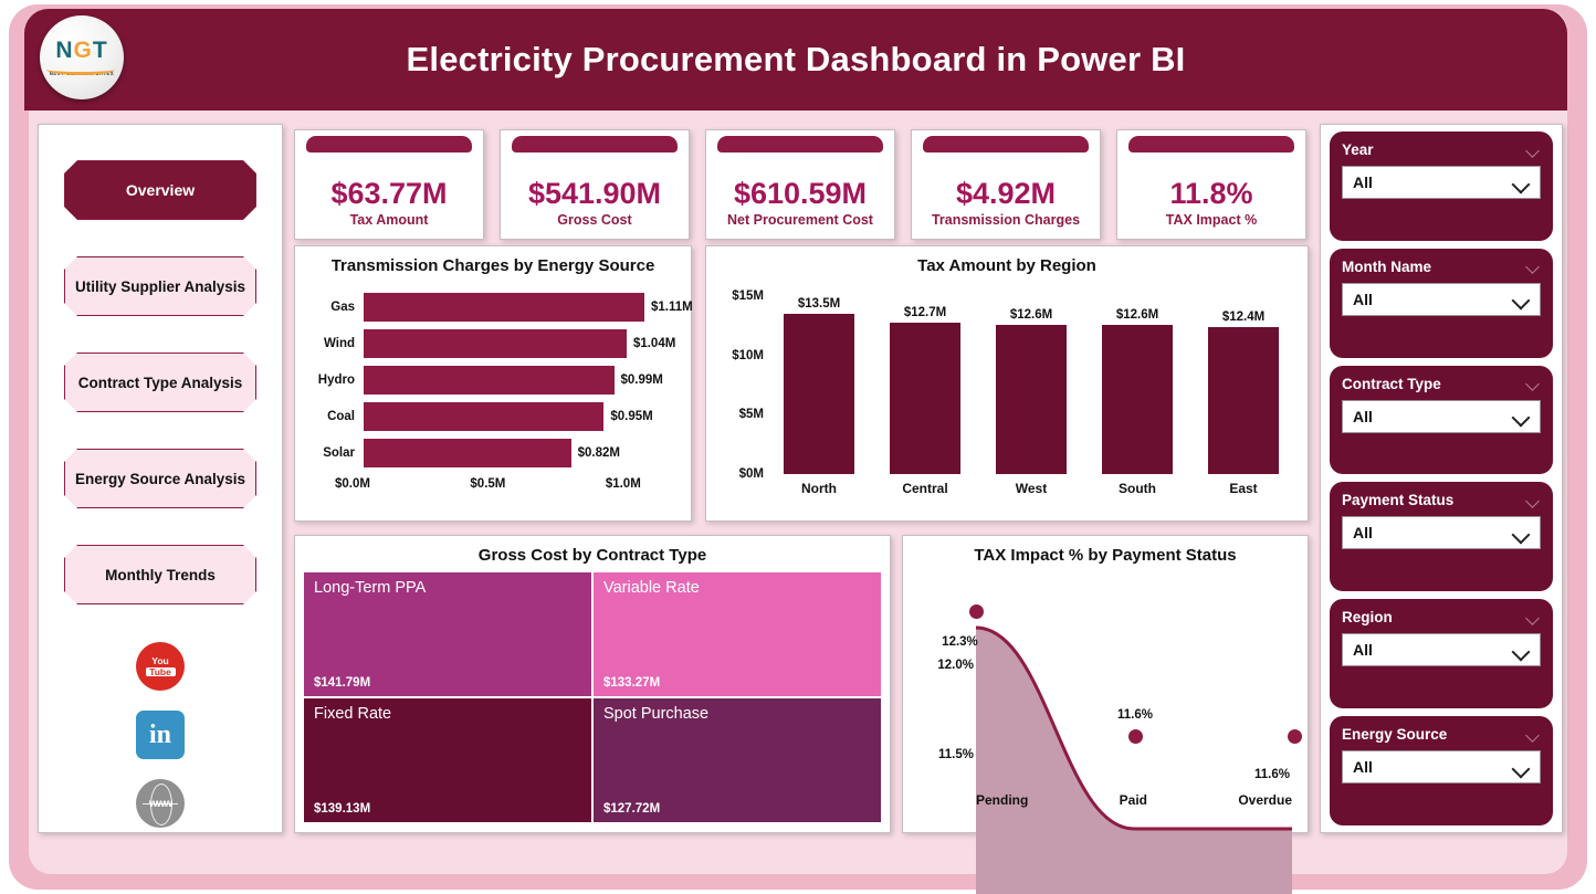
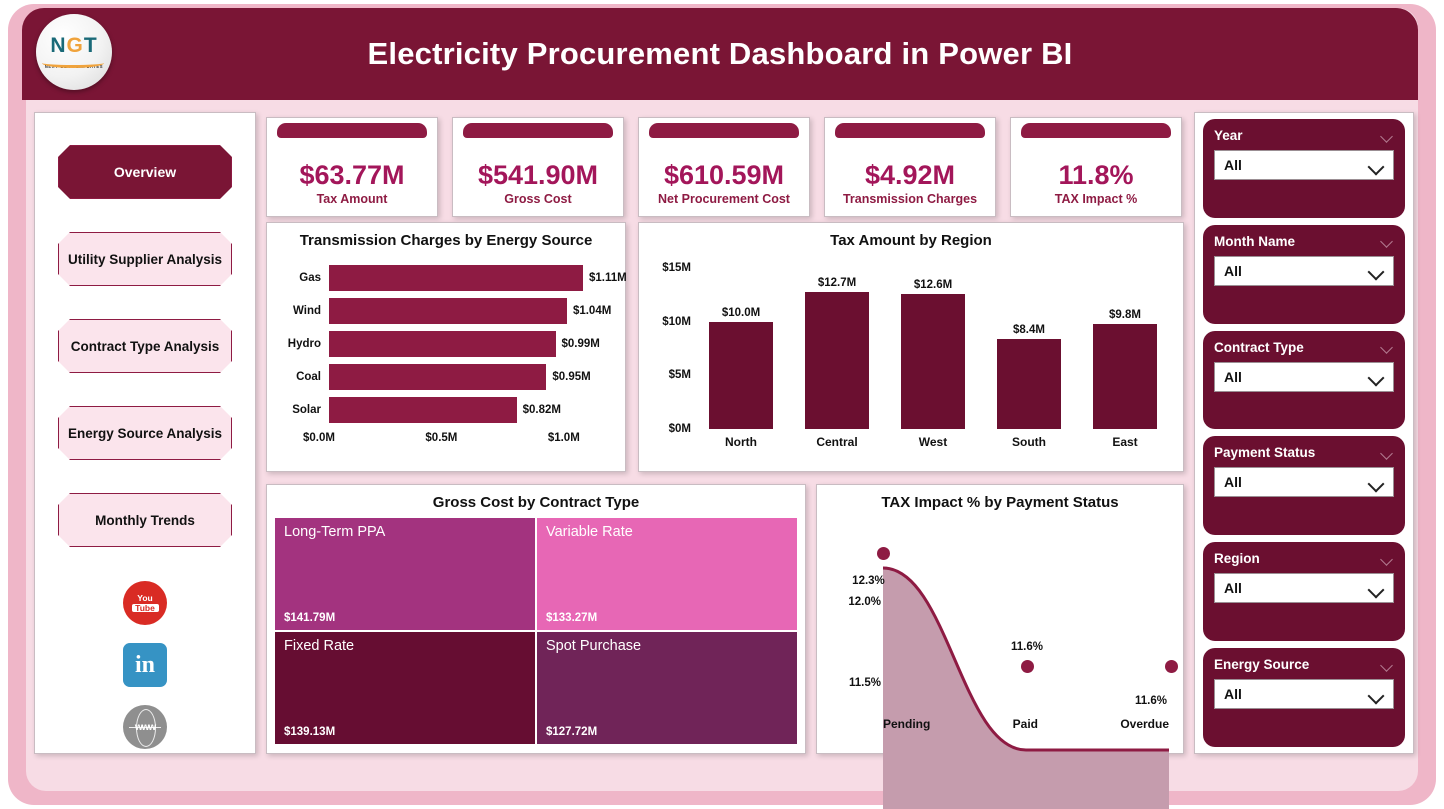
Tax Amount by Region/North: $13.5M -> $10.0M
Tax Amount by Region/South: $12.6M -> $8.4M
Tax Amount by Region/East: $12.4M -> $9.8M
